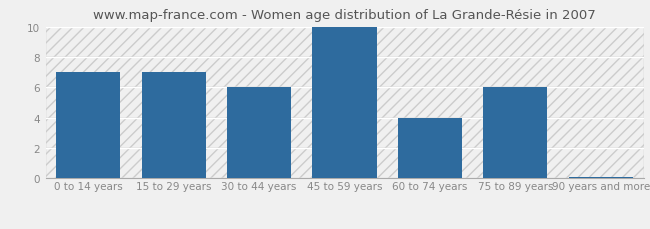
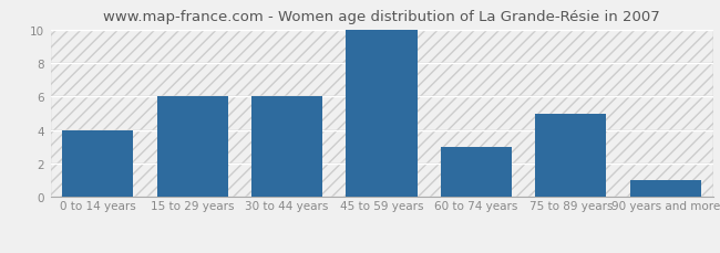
0 to 14 years: 7.0 -> 4.0
15 to 29 years: 7.0 -> 6.0
60 to 74 years: 4.0 -> 3.0
75 to 89 years: 6.0 -> 5.0
90 years and more: 0.1 -> 1.0
